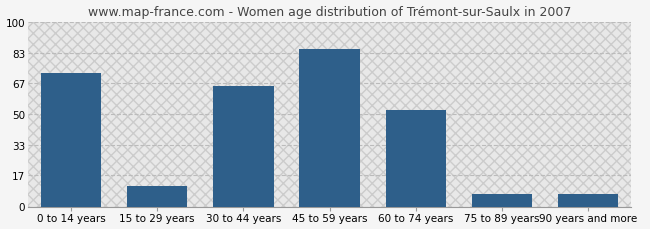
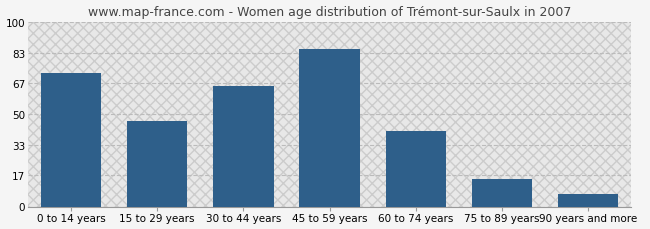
15 to 29 years: 11 -> 46
60 to 74 years: 52 -> 41
75 to 89 years: 7 -> 15
